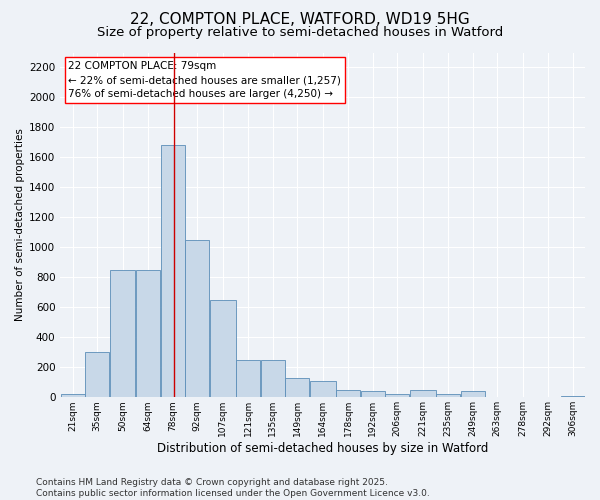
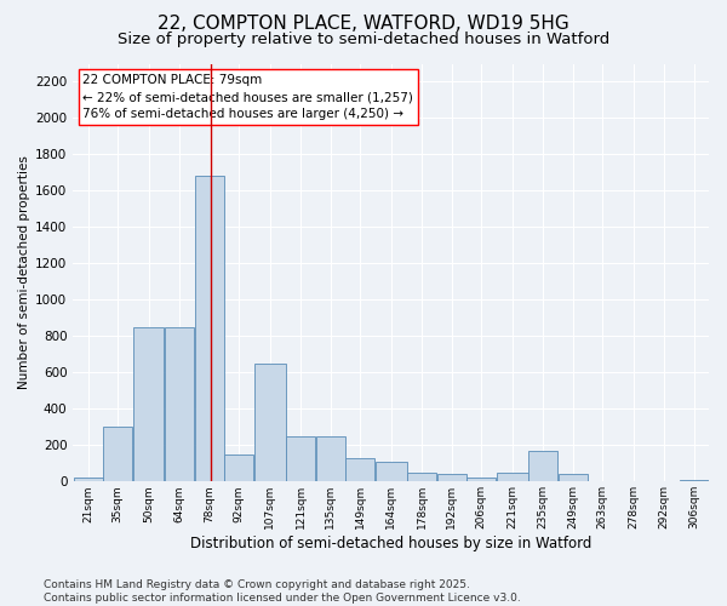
92sqm: 1050 -> 150
235sqm: 20 -> 170
